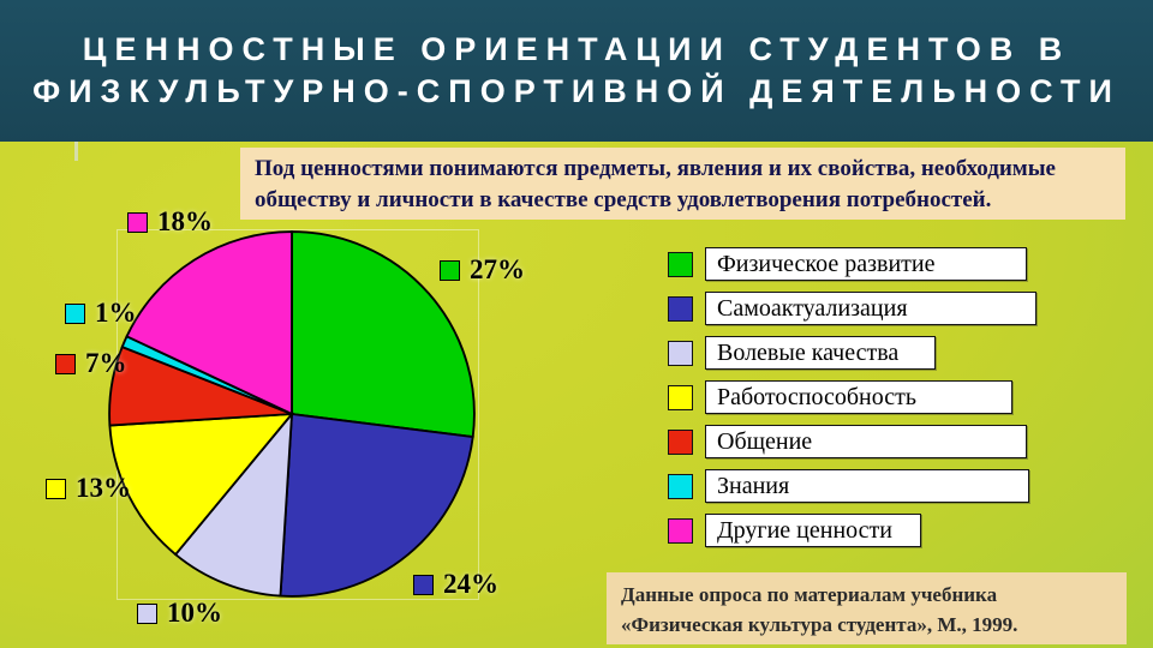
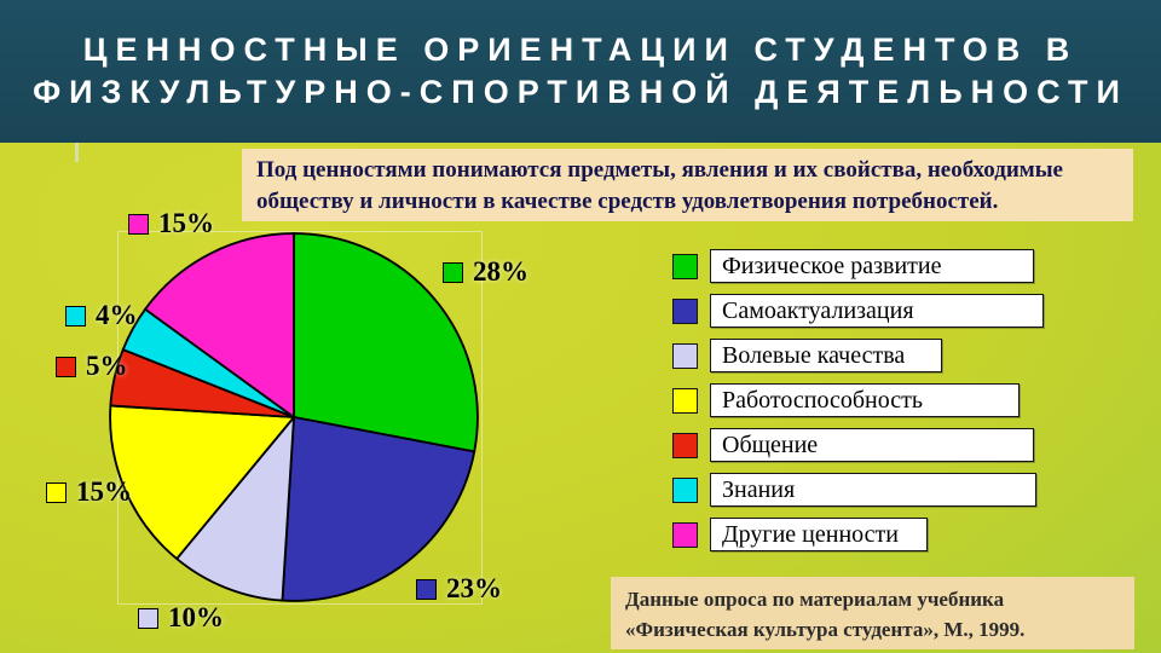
Физическое развитие: 27% -> 28%
Самоактуализация: 24% -> 23%
Работоспособность: 13% -> 15%
Общение: 7% -> 5%
Знания: 1% -> 4%
Другие ценности: 18% -> 15%
